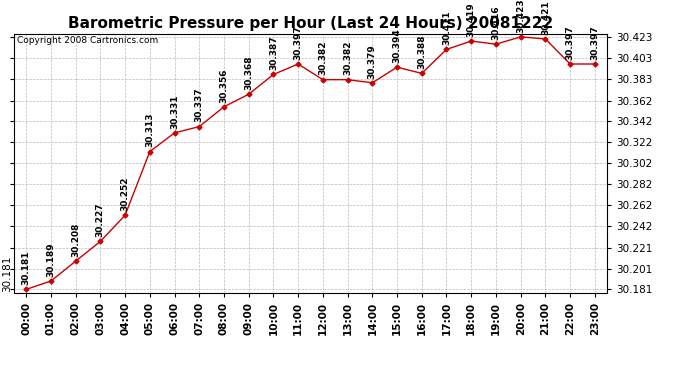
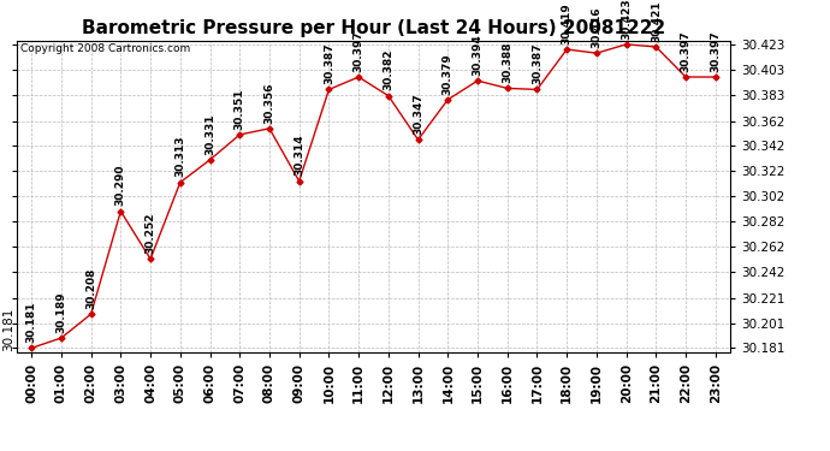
03:00: 30.227 -> 30.290
07:00: 30.337 -> 30.351
09:00: 30.368 -> 30.314
13:00: 30.382 -> 30.347
17:00: 30.411 -> 30.387
